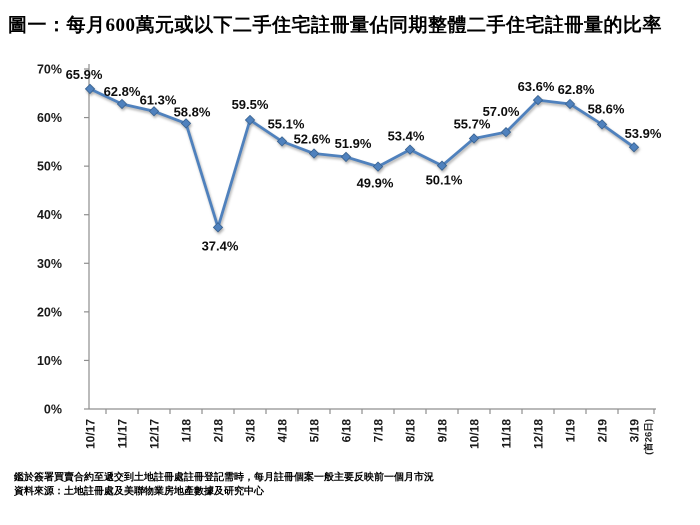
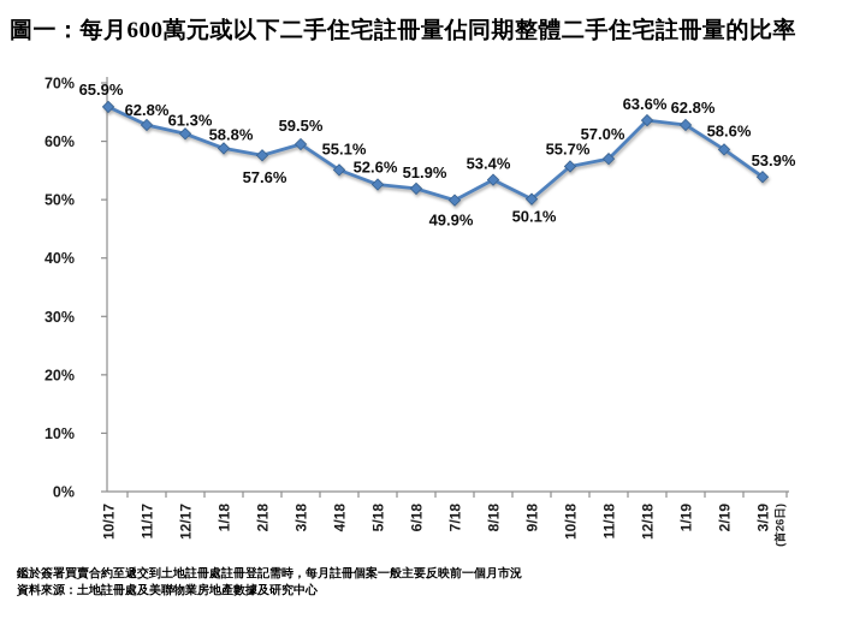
2/18: 37.4% -> 57.6%
